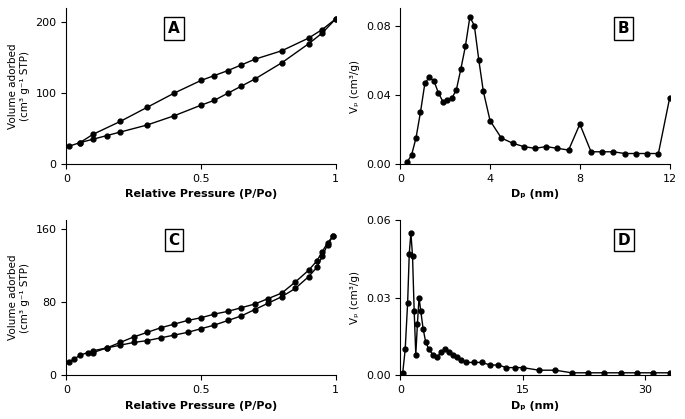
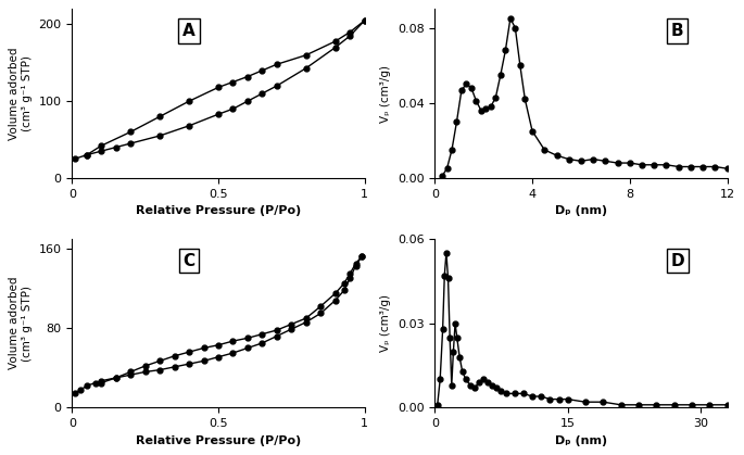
8: 0.023 -> 0.008
12: 0.038 -> 0.005
